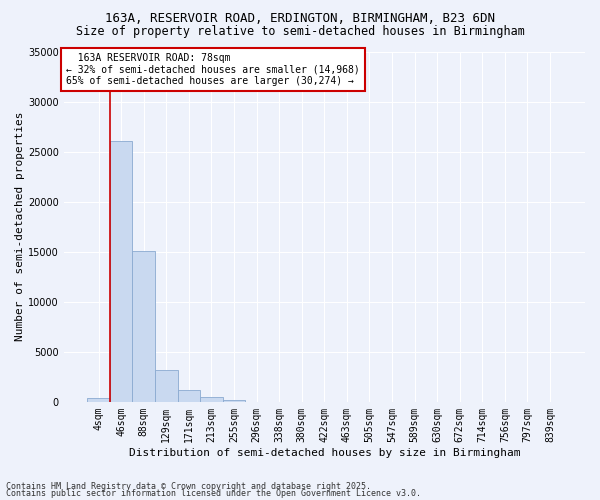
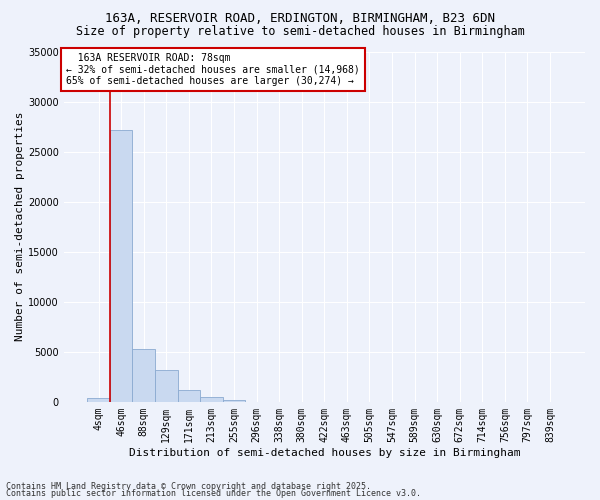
46sqm: 26100 -> 27200
88sqm: 15100 -> 5300
